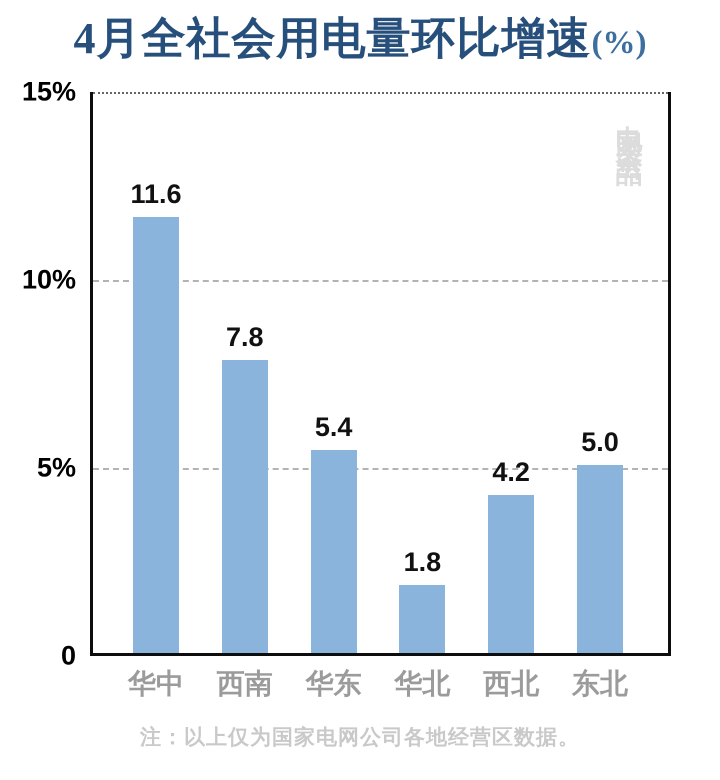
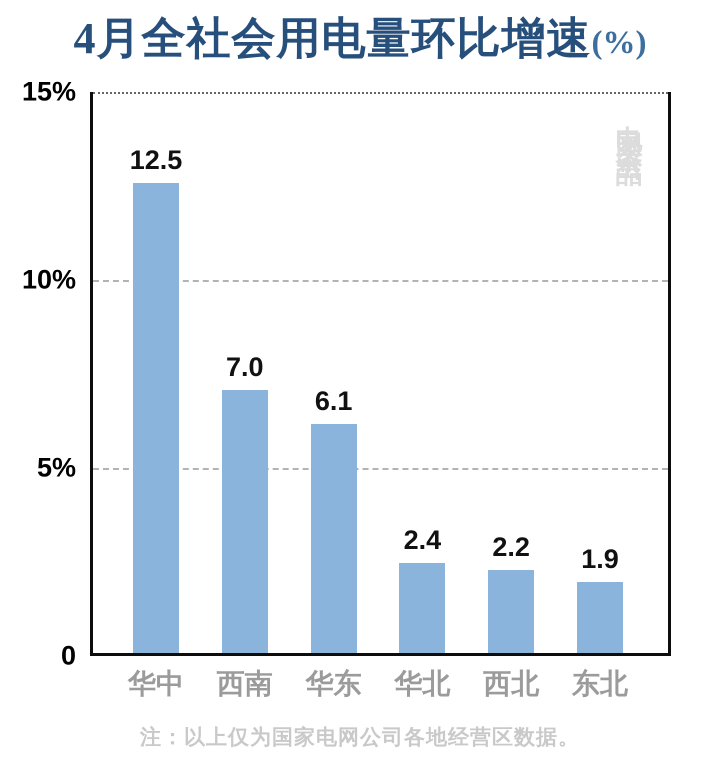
华中: 11.6 -> 12.5
西南: 7.8 -> 7.0
华东: 5.4 -> 6.1
华北: 1.8 -> 2.4
西北: 4.2 -> 2.2
东北: 5.0 -> 1.9
